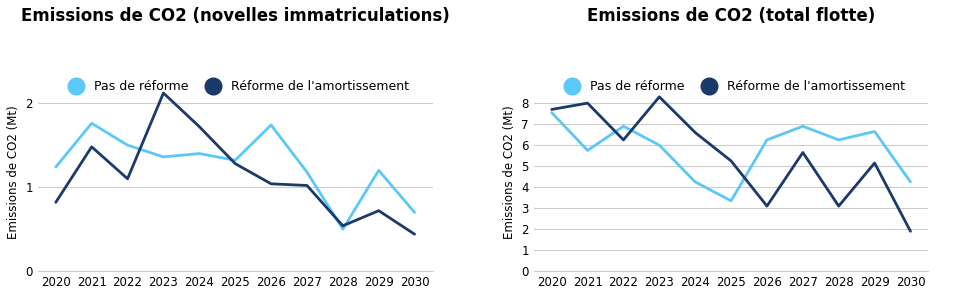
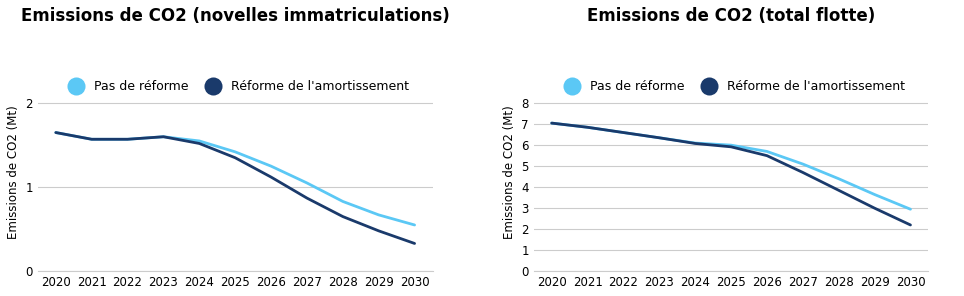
Emissions de CO2 (novelles immatriculations)/Pas de réforme/2020: 1.24 -> 1.65
Emissions de CO2 (novelles immatriculations)/Réforme de l'amortissement/2020: 0.82 -> 1.65
Emissions de CO2 (novelles immatriculations)/Pas de réforme/2021: 1.76 -> 1.57
Emissions de CO2 (novelles immatriculations)/Réforme de l'amortissement/2021: 1.48 -> 1.57
Emissions de CO2 (novelles immatriculations)/Pas de réforme/2022: 1.50 -> 1.57
Emissions de CO2 (novelles immatriculations)/Réforme de l'amortissement/2022: 1.10 -> 1.57
Emissions de CO2 (novelles immatriculations)/Pas de réforme/2023: 1.36 -> 1.60
Emissions de CO2 (novelles immatriculations)/Réforme de l'amortissement/2023: 2.12 -> 1.60
Emissions de CO2 (novelles immatriculations)/Pas de réforme/2024: 1.40 -> 1.55
Emissions de CO2 (novelles immatriculations)/Réforme de l'amortissement/2024: 1.72 -> 1.52
Emissions de CO2 (novelles immatriculations)/Pas de réforme/2025: 1.32 -> 1.42
Emissions de CO2 (novelles immatriculations)/Réforme de l'amortissement/2025: 1.28 -> 1.35
Emissions de CO2 (novelles immatriculations)/Pas de réforme/2026: 1.74 -> 1.25
Emissions de CO2 (novelles immatriculations)/Réforme de l'amortissement/2026: 1.04 -> 1.12
Emissions de CO2 (novelles immatriculations)/Pas de réforme/2027: 1.18 -> 1.05
Emissions de CO2 (novelles immatriculations)/Réforme de l'amortissement/2027: 1.02 -> 0.87
Emissions de CO2 (novelles immatriculations)/Pas de réforme/2028: 0.50 -> 0.83
Emissions de CO2 (novelles immatriculations)/Réforme de l'amortissement/2028: 0.54 -> 0.65
Emissions de CO2 (novelles immatriculations)/Pas de réforme/2029: 1.20 -> 0.67
Emissions de CO2 (novelles immatriculations)/Réforme de l'amortissement/2029: 0.72 -> 0.48
Emissions de CO2 (novelles immatriculations)/Pas de réforme/2030: 0.70 -> 0.55
Emissions de CO2 (novelles immatriculations)/Réforme de l'amortissement/2030: 0.44 -> 0.33
Emissions de CO2 (total flotte)/Pas de réforme/2020: 7.55 -> 7.05
Emissions de CO2 (total flotte)/Réforme de l'amortissement/2020: 7.70 -> 7.05
Emissions de CO2 (total flotte)/Pas de réforme/2021: 5.75 -> 6.85
Emissions de CO2 (total flotte)/Réforme de l'amortissement/2021: 8.00 -> 6.85
Emissions de CO2 (total flotte)/Pas de réforme/2022: 6.90 -> 6.60
Emissions de CO2 (total flotte)/Réforme de l'amortissement/2022: 6.25 -> 6.60
Emissions de CO2 (total flotte)/Pas de réforme/2023: 6.00 -> 6.35
Emissions de CO2 (total flotte)/Réforme de l'amortissement/2023: 8.30 -> 6.35
Emissions de CO2 (total flotte)/Pas de réforme/2024: 4.25 -> 6.10
Emissions de CO2 (total flotte)/Réforme de l'amortissement/2024: 6.60 -> 6.08
Emissions de CO2 (total flotte)/Pas de réforme/2025: 3.35 -> 6.00
Emissions de CO2 (total flotte)/Réforme de l'amortissement/2025: 5.25 -> 5.92
Emissions de CO2 (total flotte)/Pas de réforme/2026: 6.25 -> 5.70
Emissions de CO2 (total flotte)/Réforme de l'amortissement/2026: 3.10 -> 5.50
Emissions de CO2 (total flotte)/Pas de réforme/2027: 6.90 -> 5.10
Emissions de CO2 (total flotte)/Réforme de l'amortissement/2027: 5.65 -> 4.70
Emissions de CO2 (total flotte)/Pas de réforme/2028: 6.25 -> 4.40
Emissions de CO2 (total flotte)/Réforme de l'amortissement/2028: 3.10 -> 3.85
Emissions de CO2 (total flotte)/Pas de réforme/2029: 6.65 -> 3.65
Emissions de CO2 (total flotte)/Réforme de l'amortissement/2029: 5.15 -> 3.00
Emissions de CO2 (total flotte)/Pas de réforme/2030: 4.25 -> 2.95
Emissions de CO2 (total flotte)/Réforme de l'amortissement/2030: 1.90 -> 2.20
